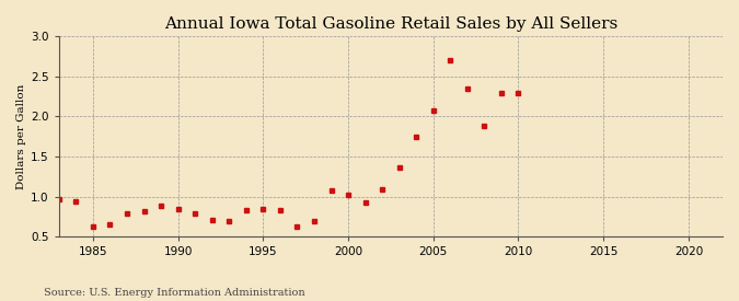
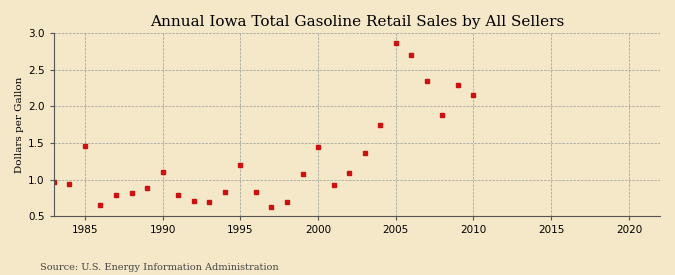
1985: 0.62 -> 1.46
1990: 0.84 -> 1.10
1995: 0.84 -> 1.20
2000: 1.02 -> 1.44
2005: 2.07 -> 2.86
2010: 2.29 -> 2.16
